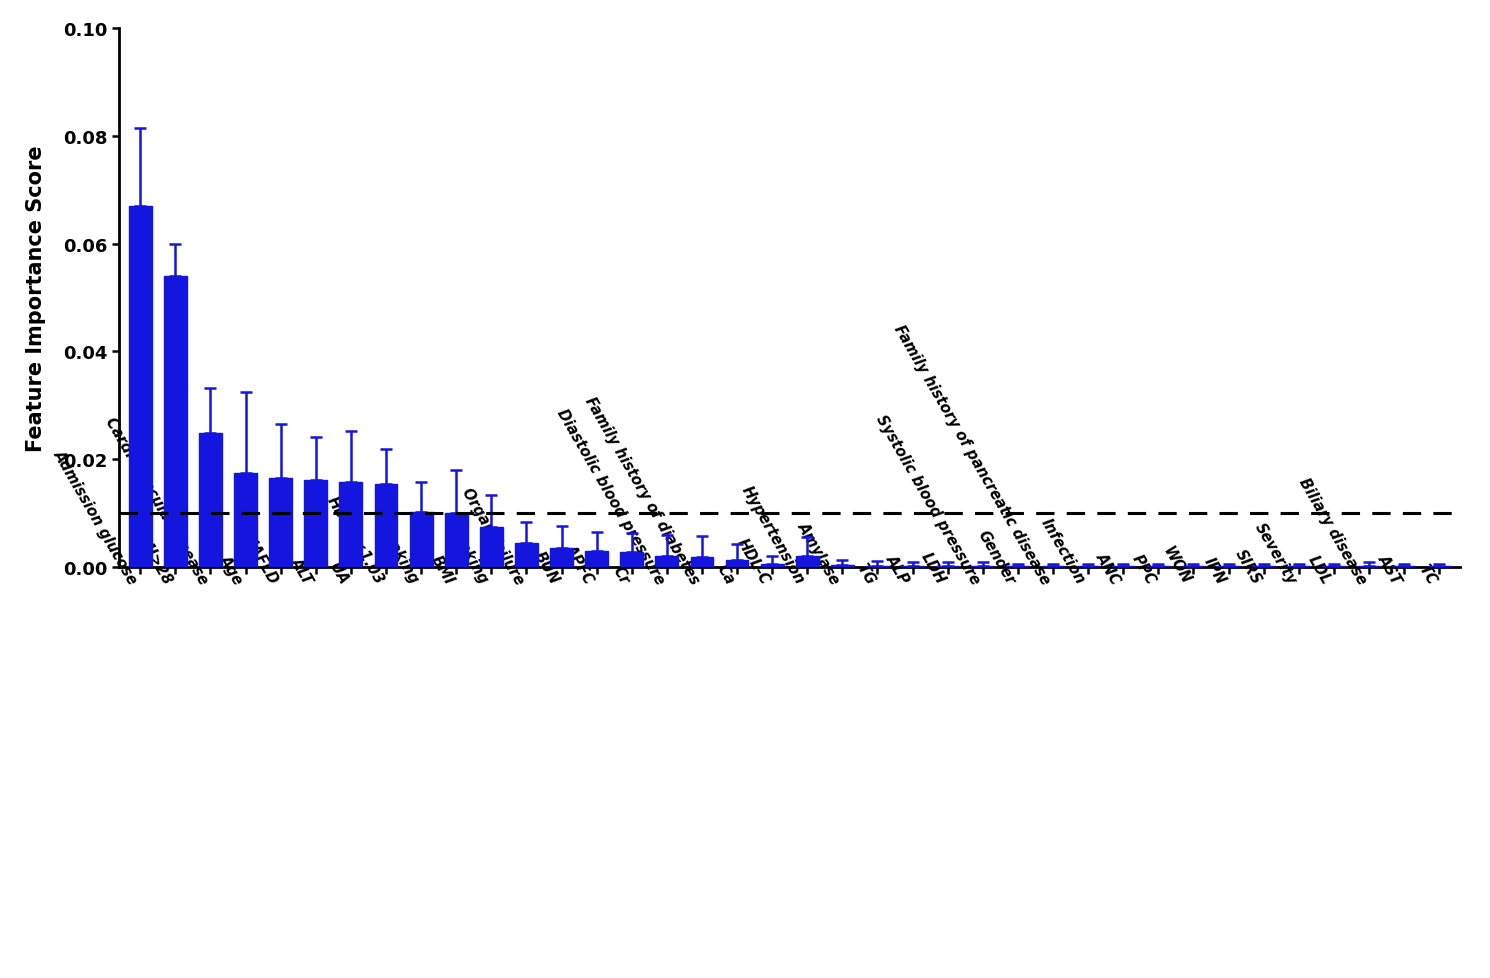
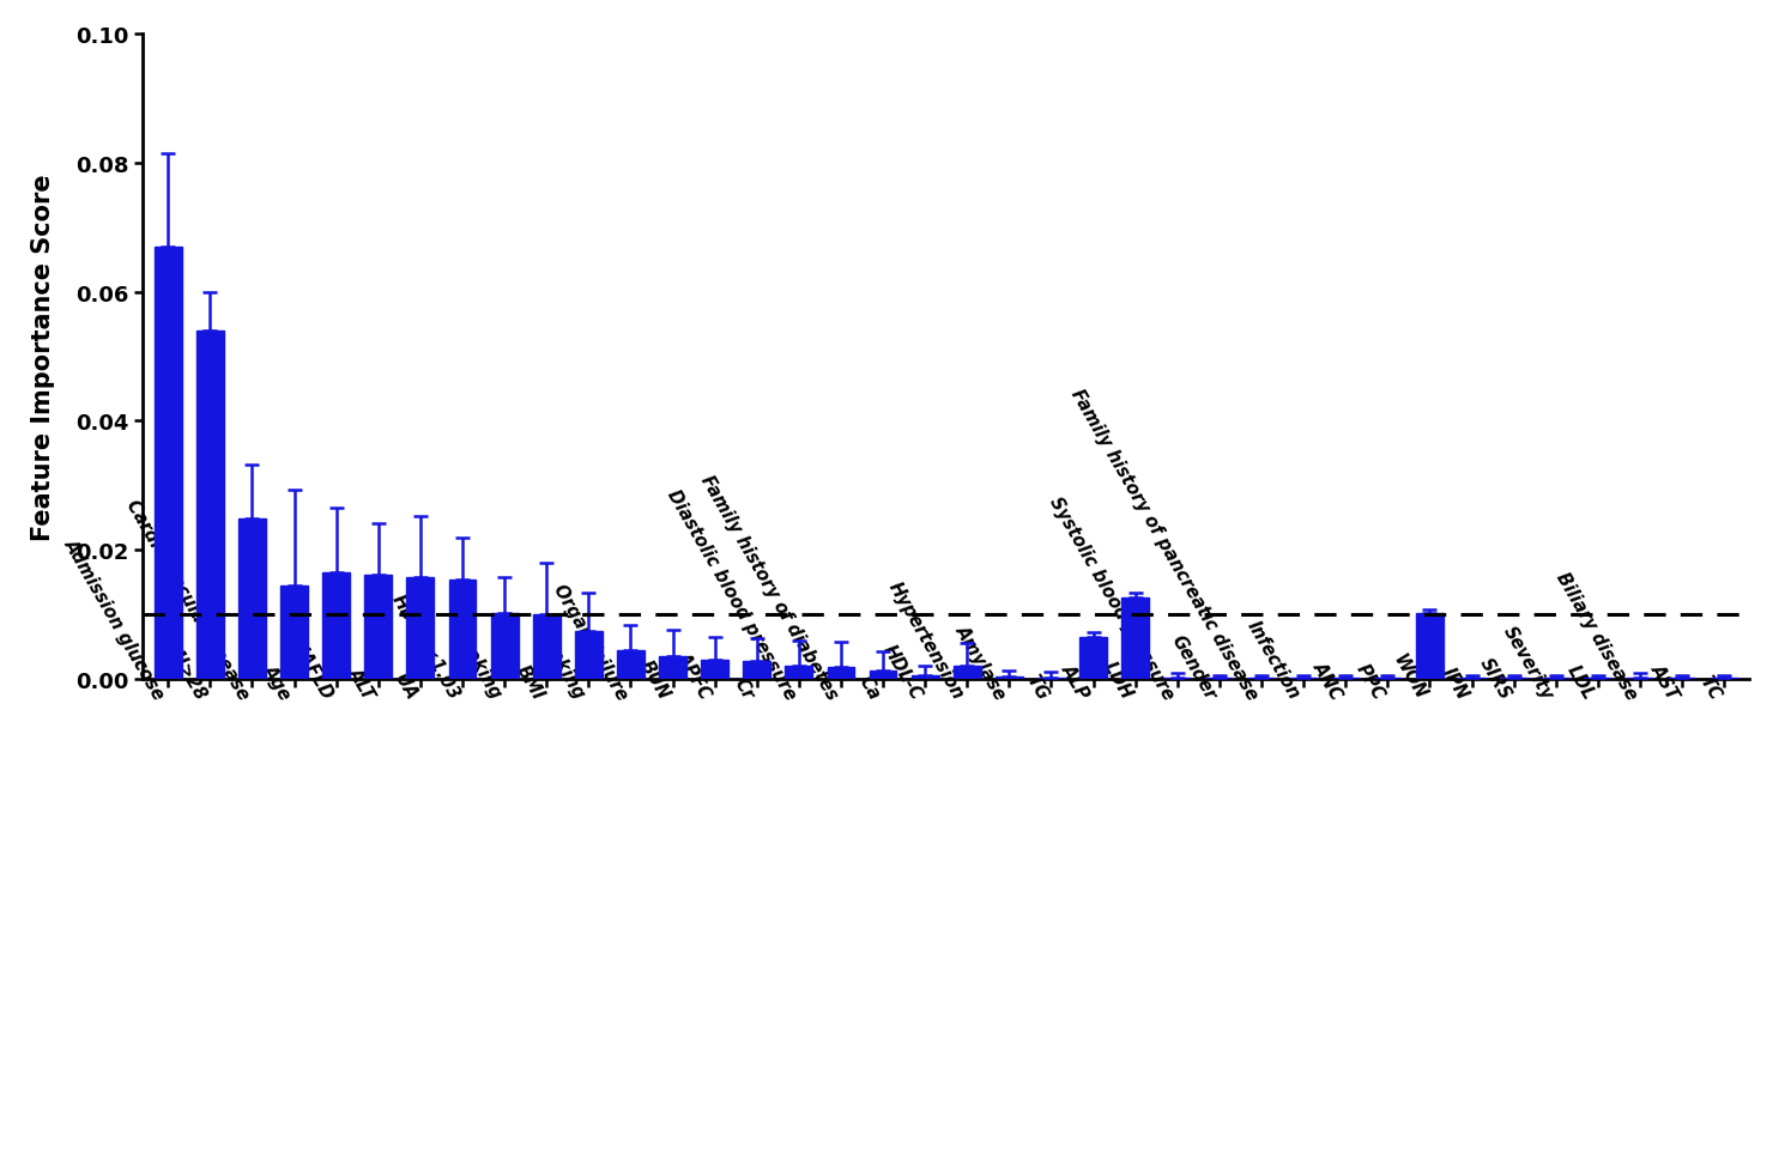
Age: 0.0175 -> 0.0144
ALP: 0.0001 -> 0.0064
LDH: 0.0001 -> 0.0126
WON: 0.0001 -> 0.0102
